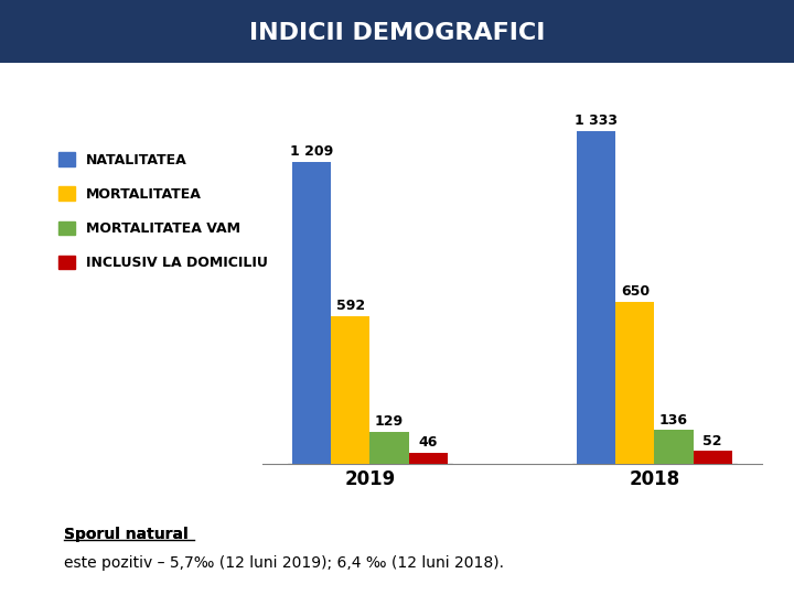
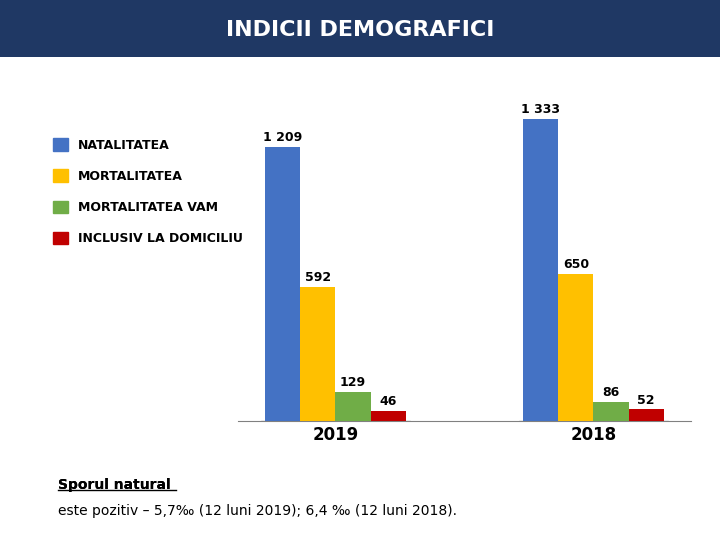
MORTALITATEA VAM/2018: 136 -> 86
